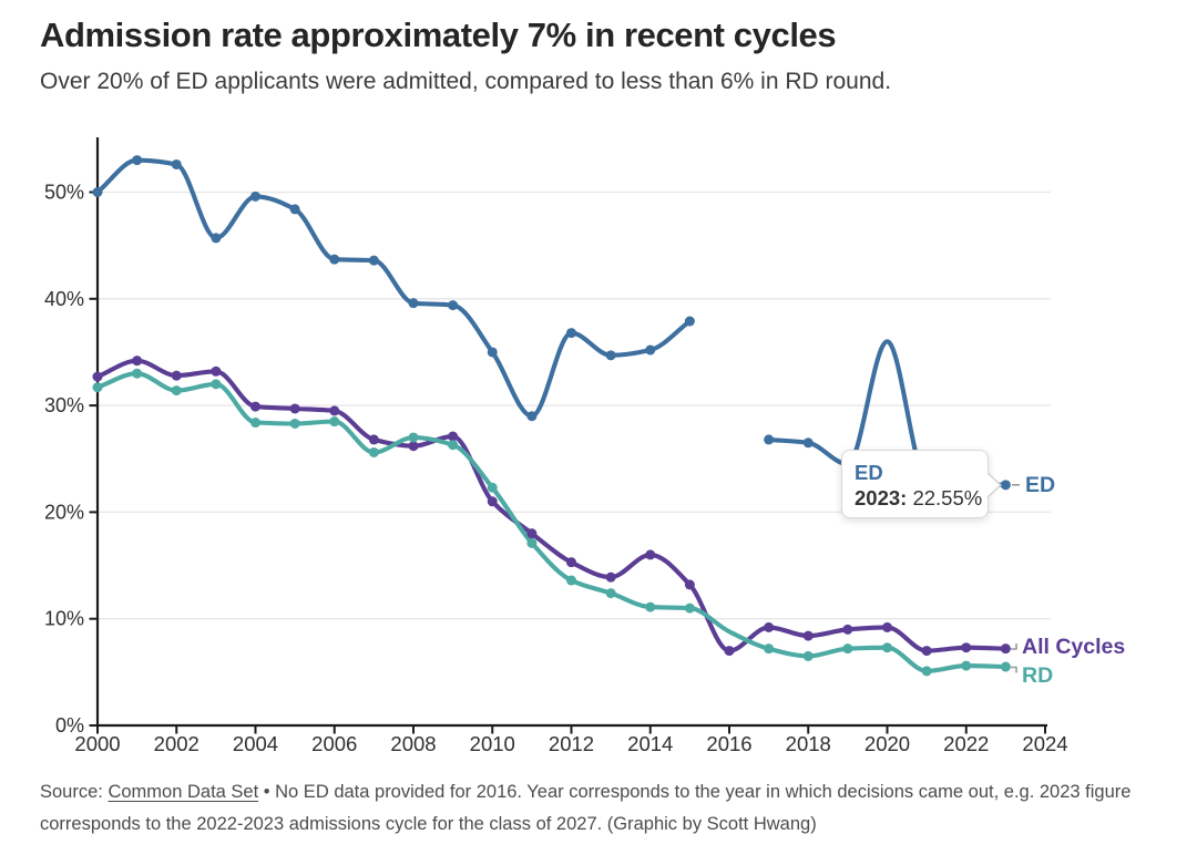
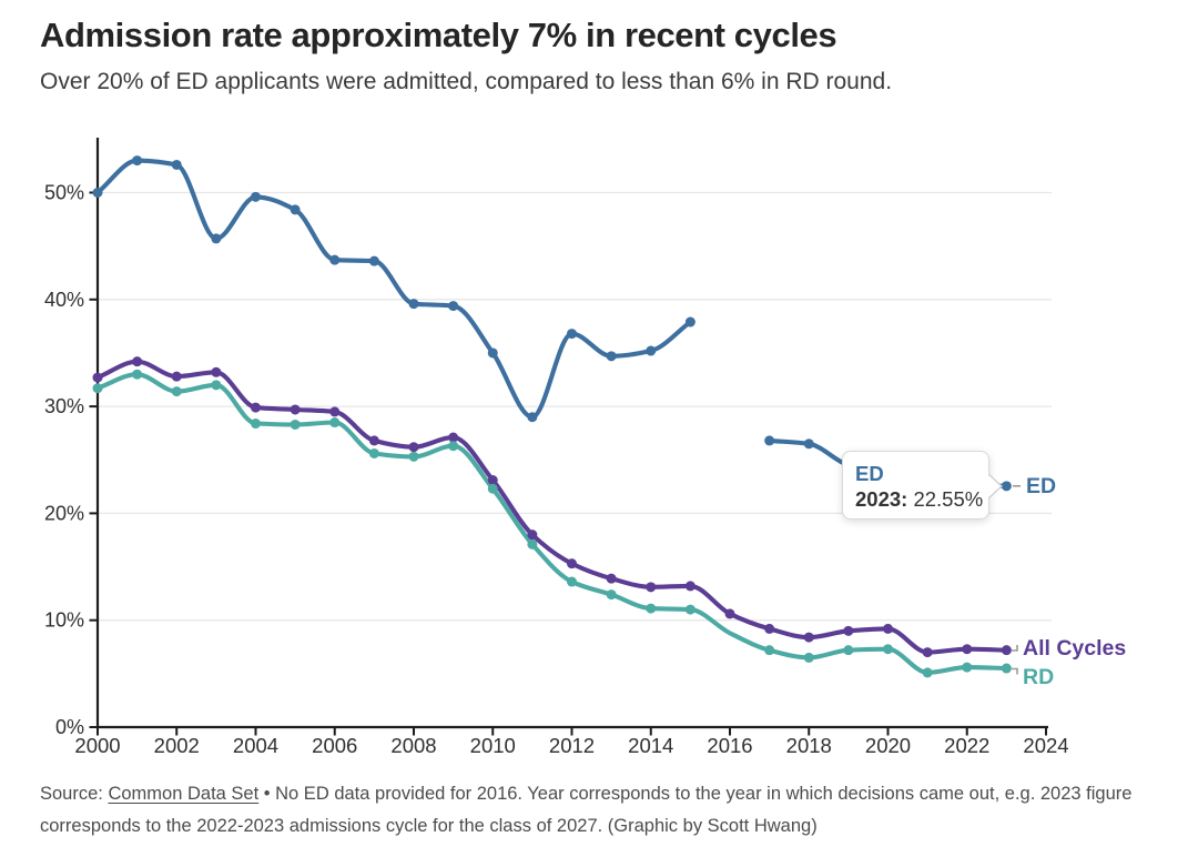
RD/2008: 27% -> 25%
All Cycles/2010: 21% -> 23%
All Cycles/2014: 16% -> 13%
All Cycles/2016: 7% -> 11%
ED/2020: 36% -> 24%
